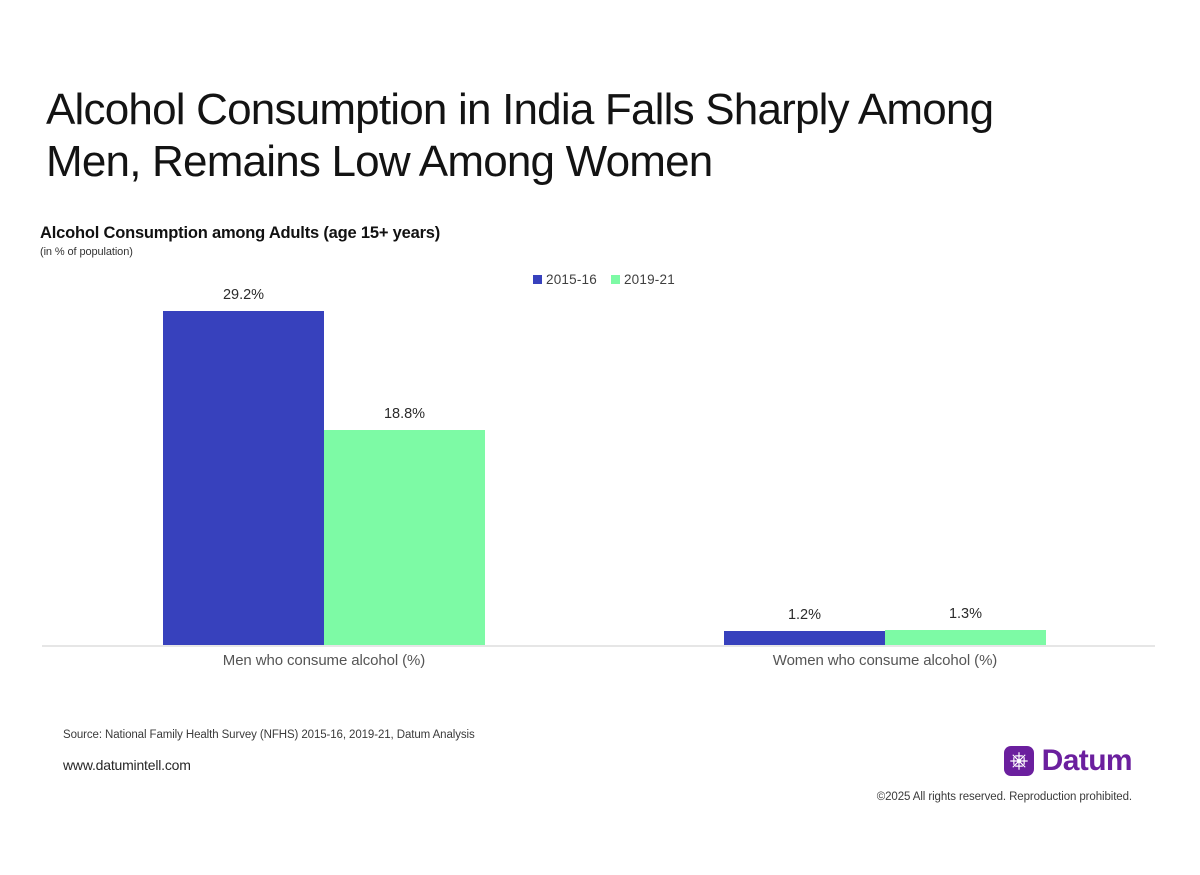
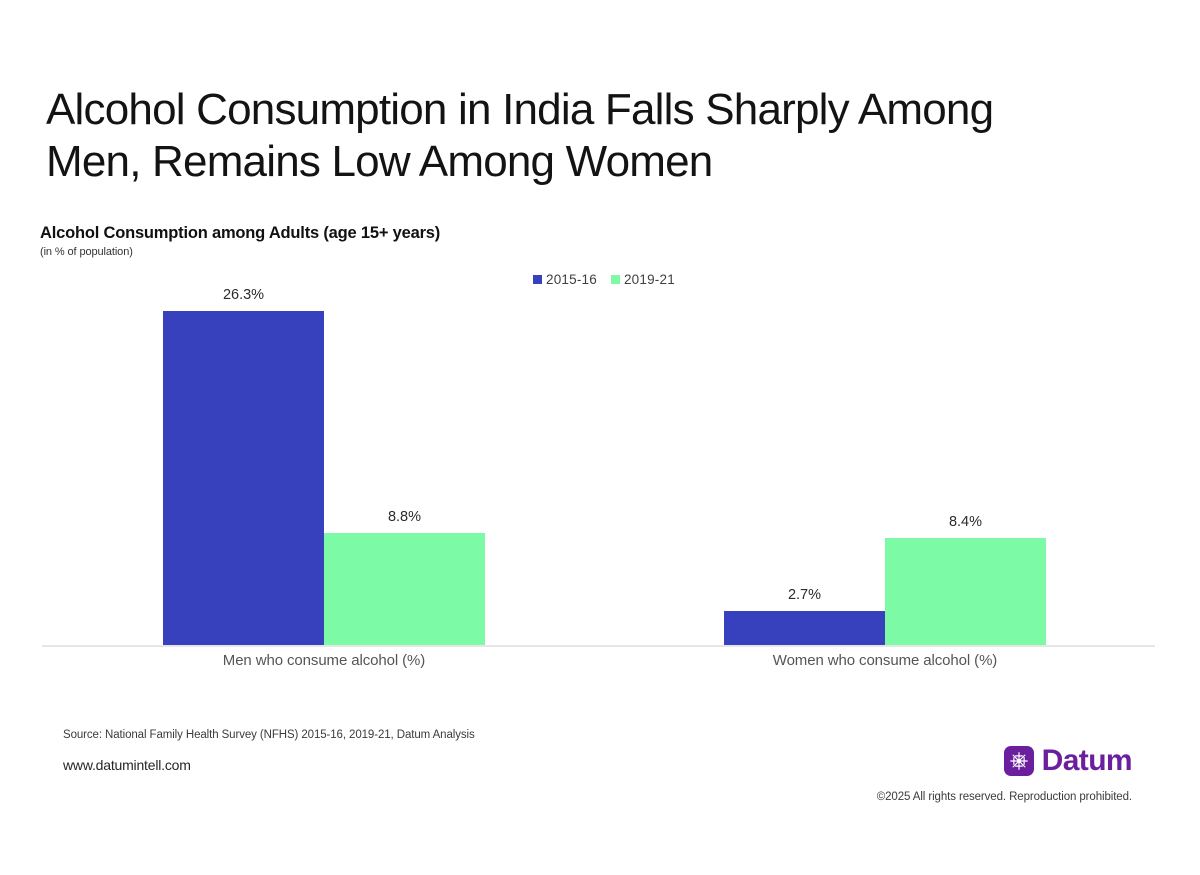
2015-16/Men who consume alcohol (%): 29.2% -> 26.3%
2019-21/Men who consume alcohol (%): 18.8% -> 8.8%
2015-16/Women who consume alcohol (%): 1.2% -> 2.7%
2019-21/Women who consume alcohol (%): 1.3% -> 8.4%
